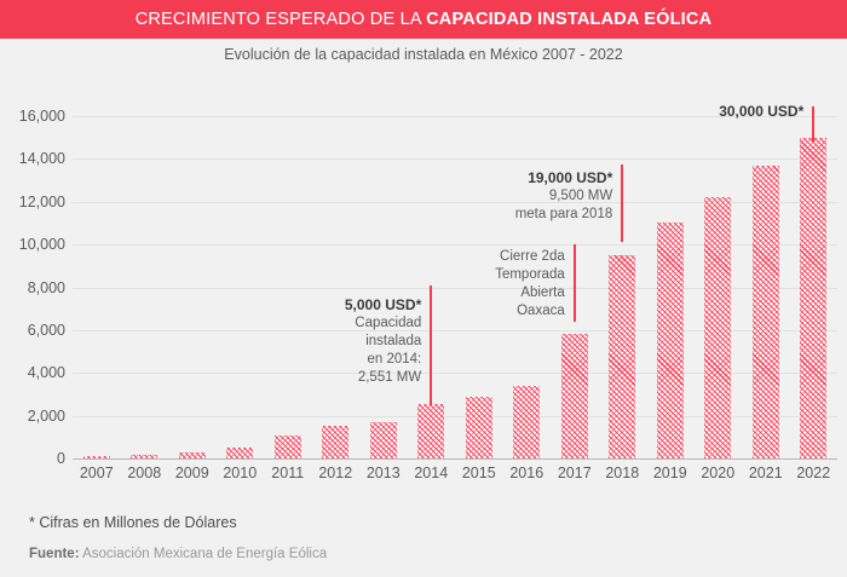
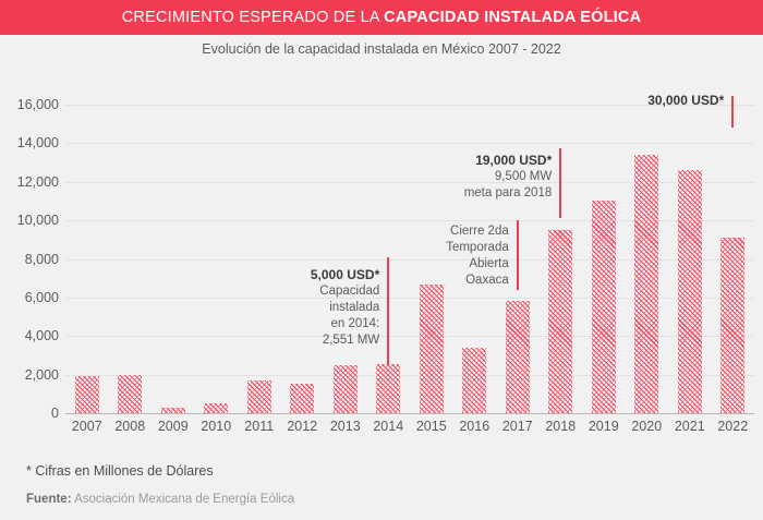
2007: 100 -> 1900
2008: 200 -> 2000
2011: 1100 -> 1700
2013: 1700 -> 2500
2015: 2900 -> 6700
2020: 12200 -> 13400
2021: 13700 -> 12600
2022: 15000 -> 9100
